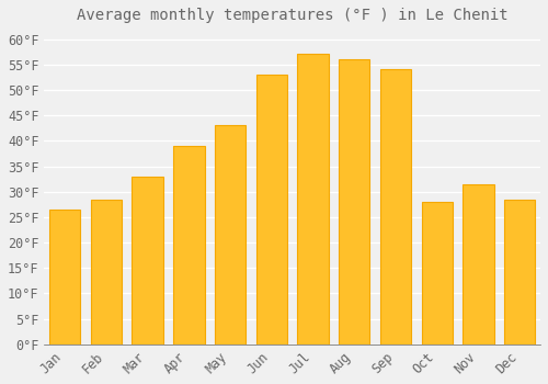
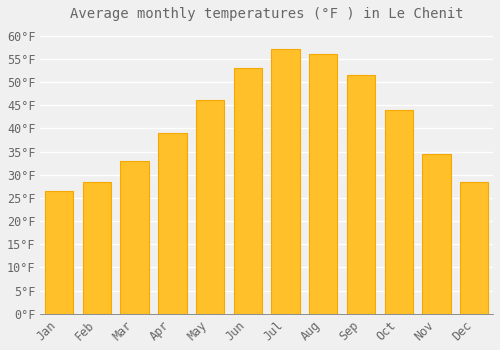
May: 43.0°F -> 46.0°F
Sep: 54.0°F -> 51.5°F
Oct: 28.0°F -> 44.0°F
Nov: 31.5°F -> 34.5°F
